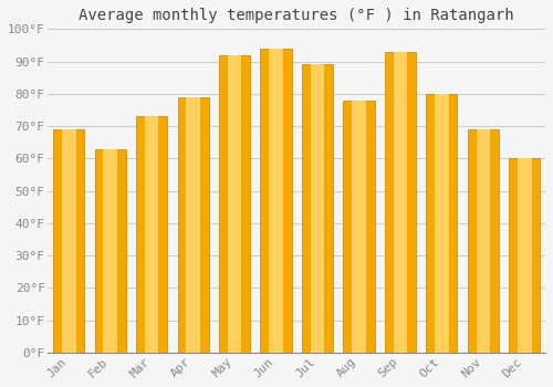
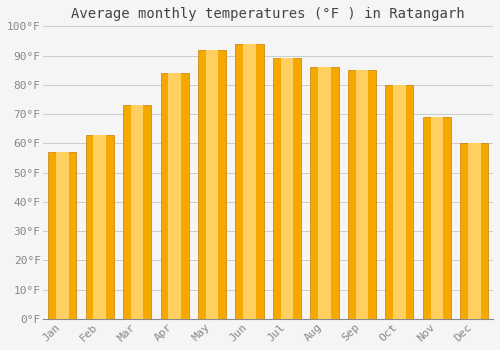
Jan: 69°F -> 57°F
Apr: 79°F -> 84°F
Aug: 78°F -> 86°F
Sep: 93°F -> 85°F
